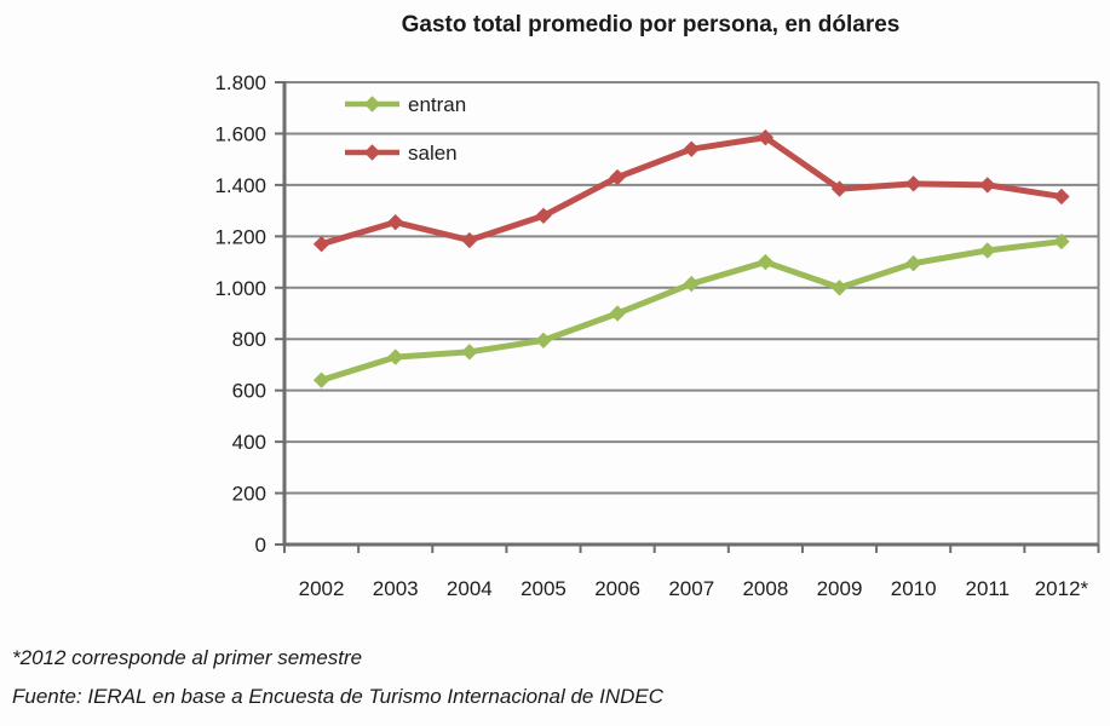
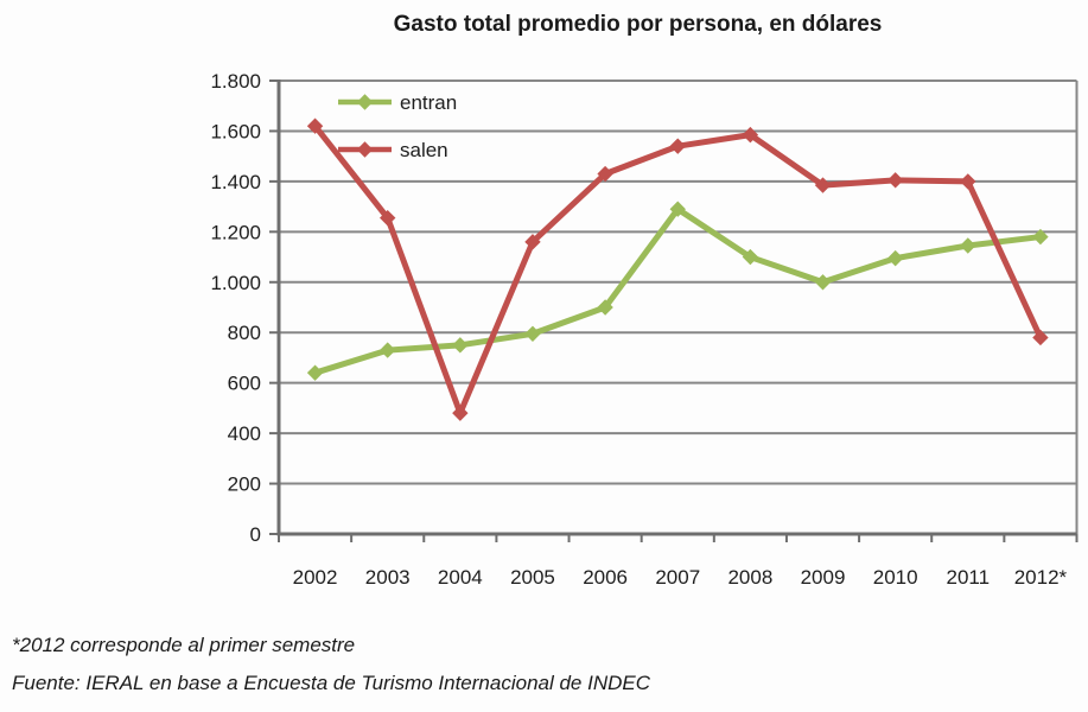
salen/2002: 1170 -> 1620
salen/2004: 1180 -> 480
salen/2005: 1280 -> 1160
entran/2007: 1020 -> 1290
salen/2012*: 1360 -> 780
